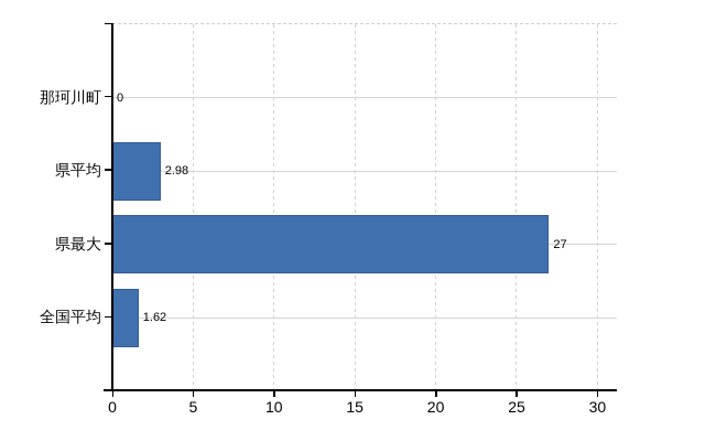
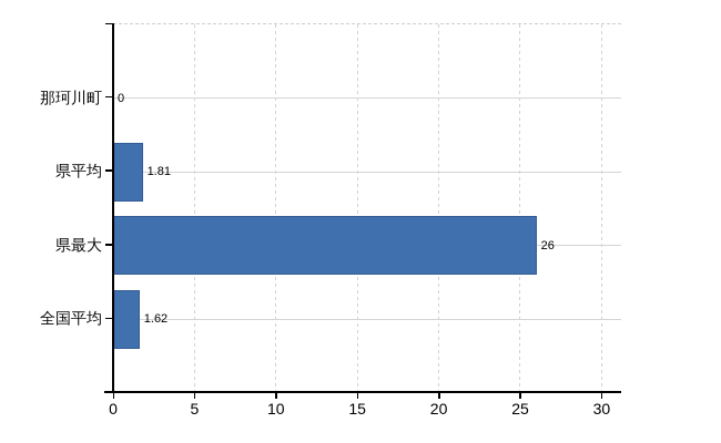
県平均: 2.98 -> 1.81
県最大: 27 -> 26
